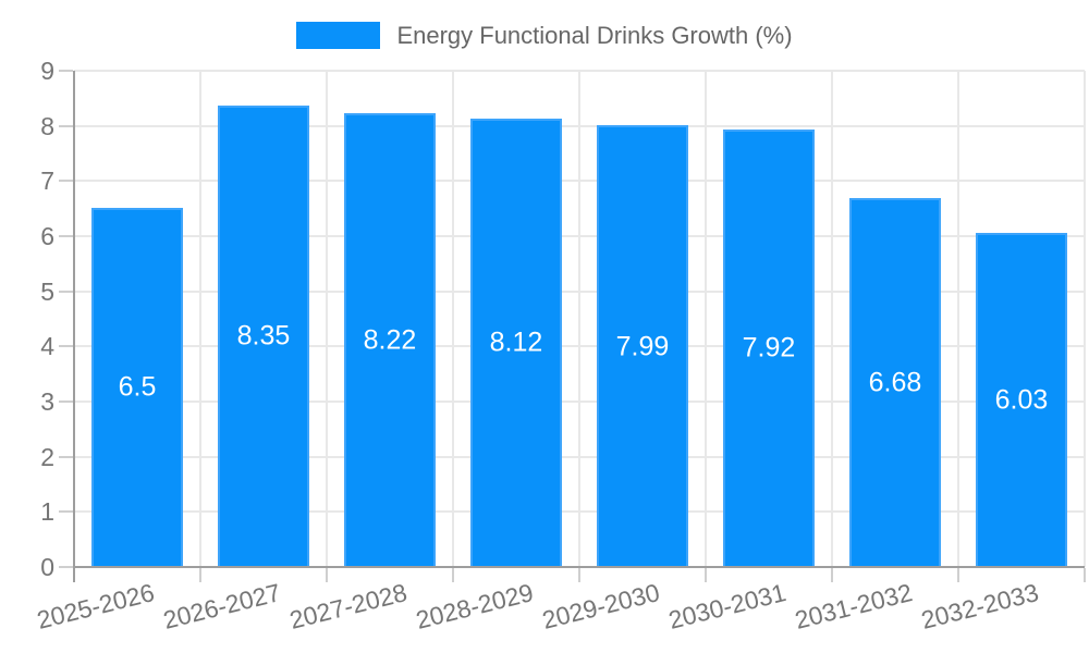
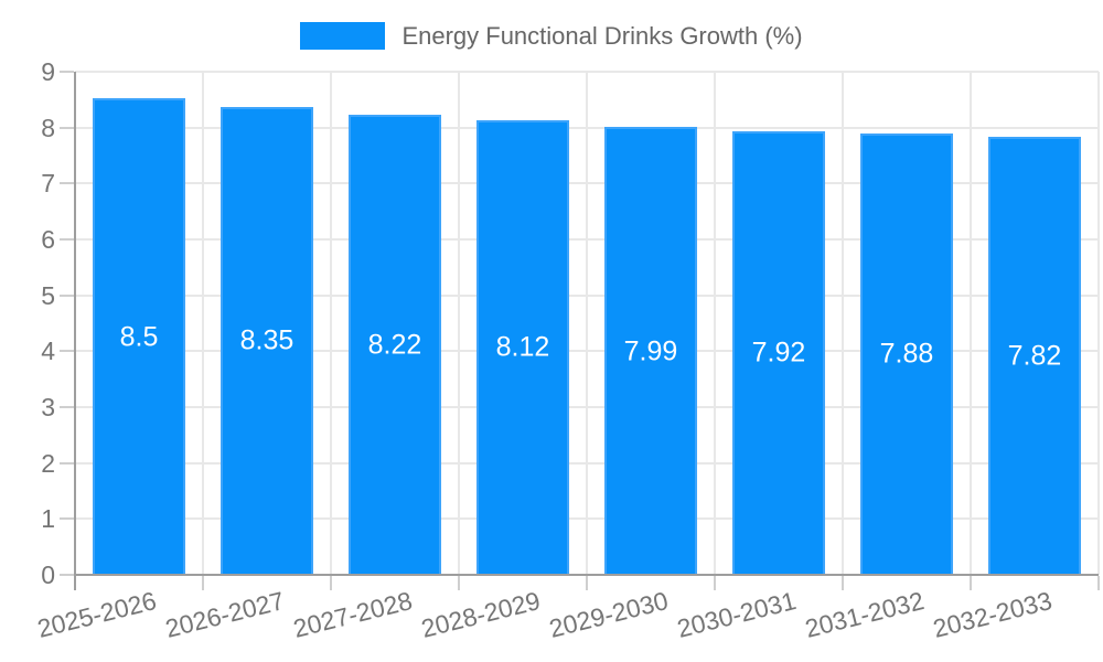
2025-2026: 6.5 -> 8.5
2031-2032: 6.68 -> 7.88
2032-2033: 6.03 -> 7.82
